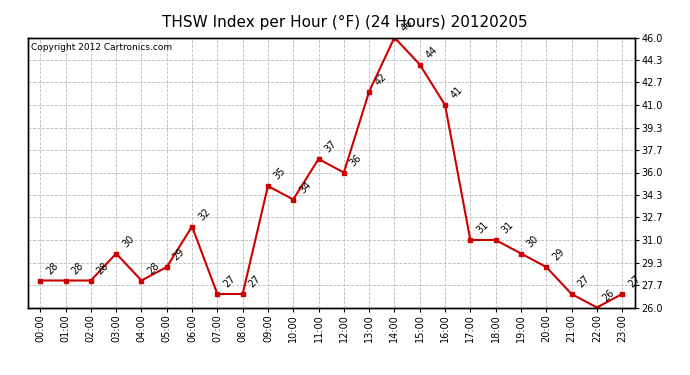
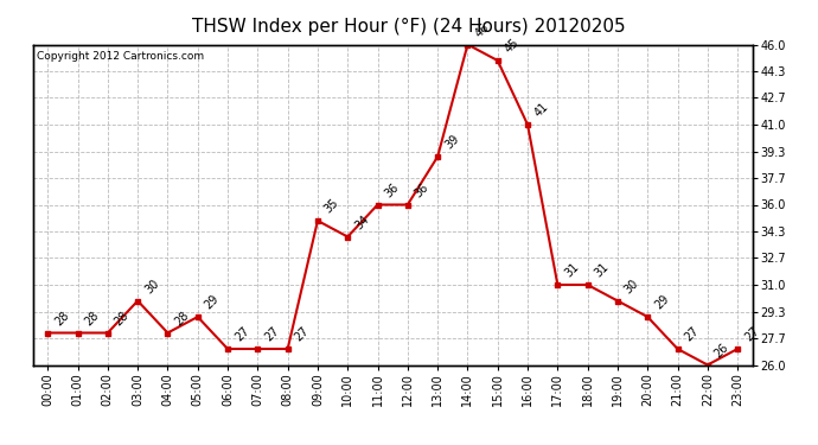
06:00: 32 -> 27
11:00: 37 -> 36
13:00: 42 -> 39
15:00: 44 -> 45
